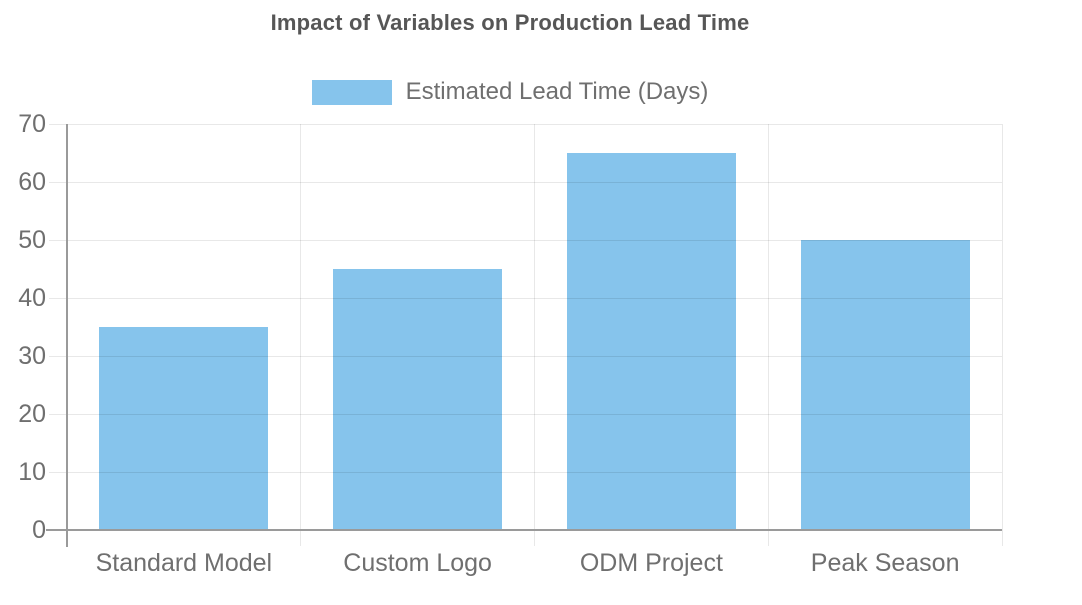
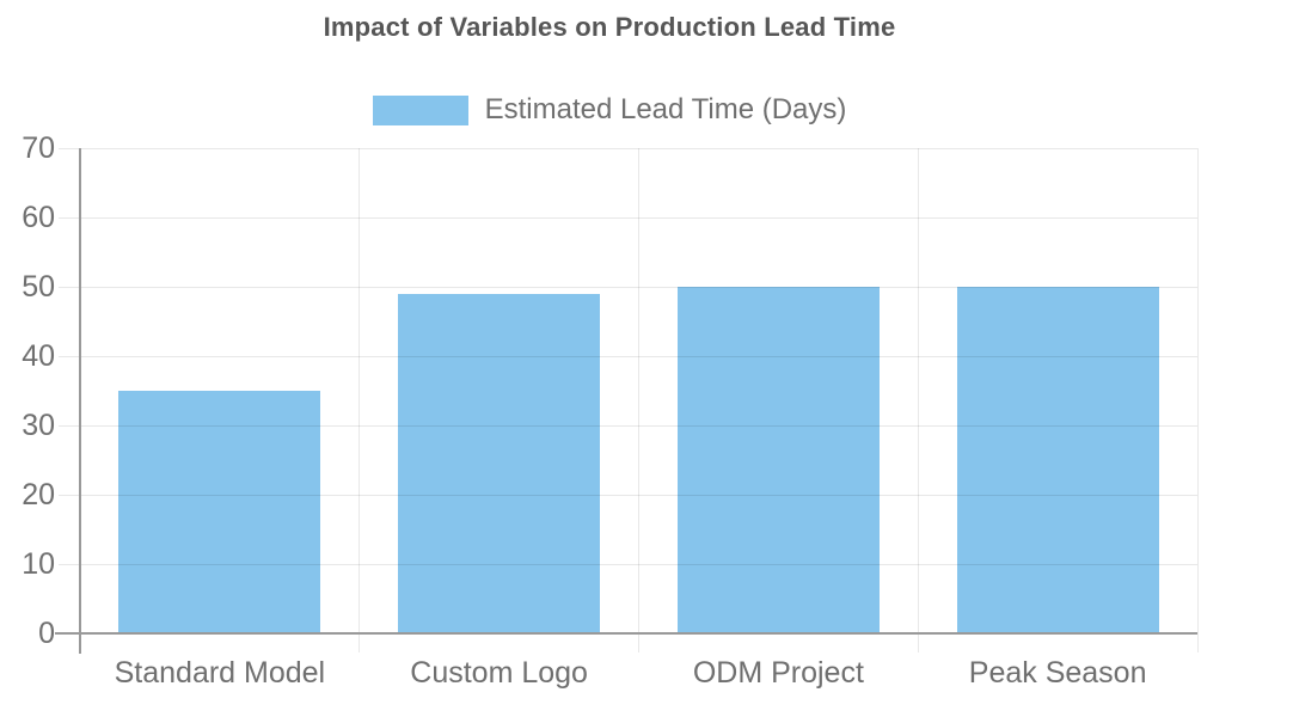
Custom Logo: 45 -> 49
ODM Project: 65 -> 50
